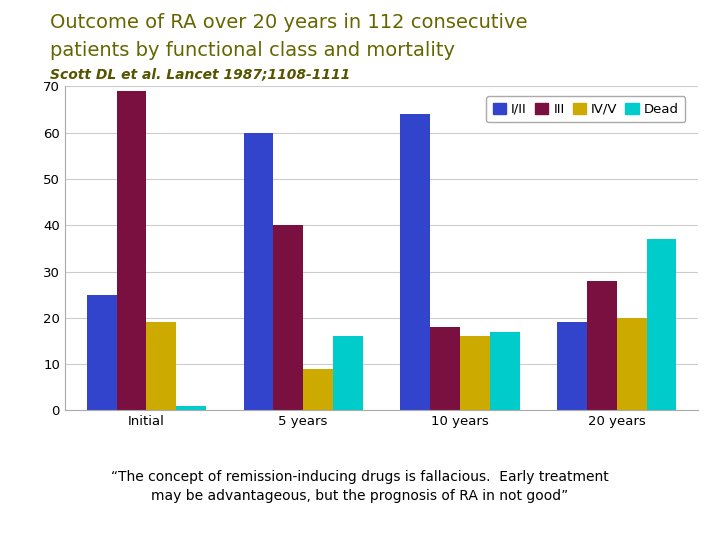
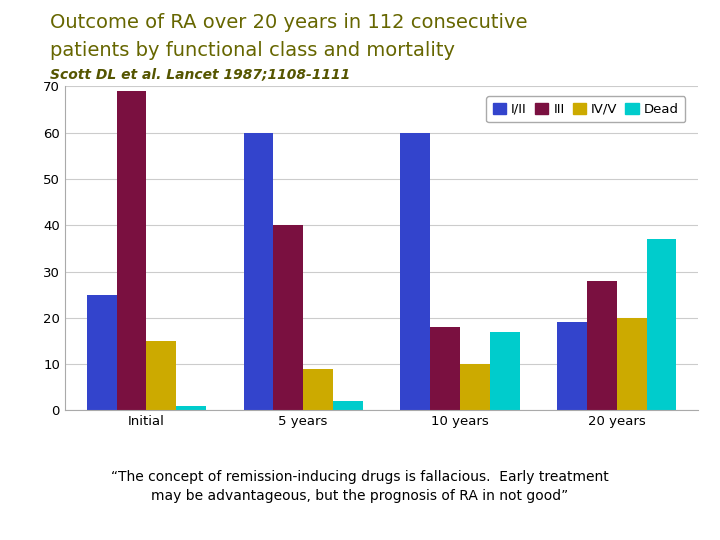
IV/V/Initial: 19 -> 15
Dead/5 years: 16 -> 2
I/II/10 years: 64 -> 60
IV/V/10 years: 16 -> 10
